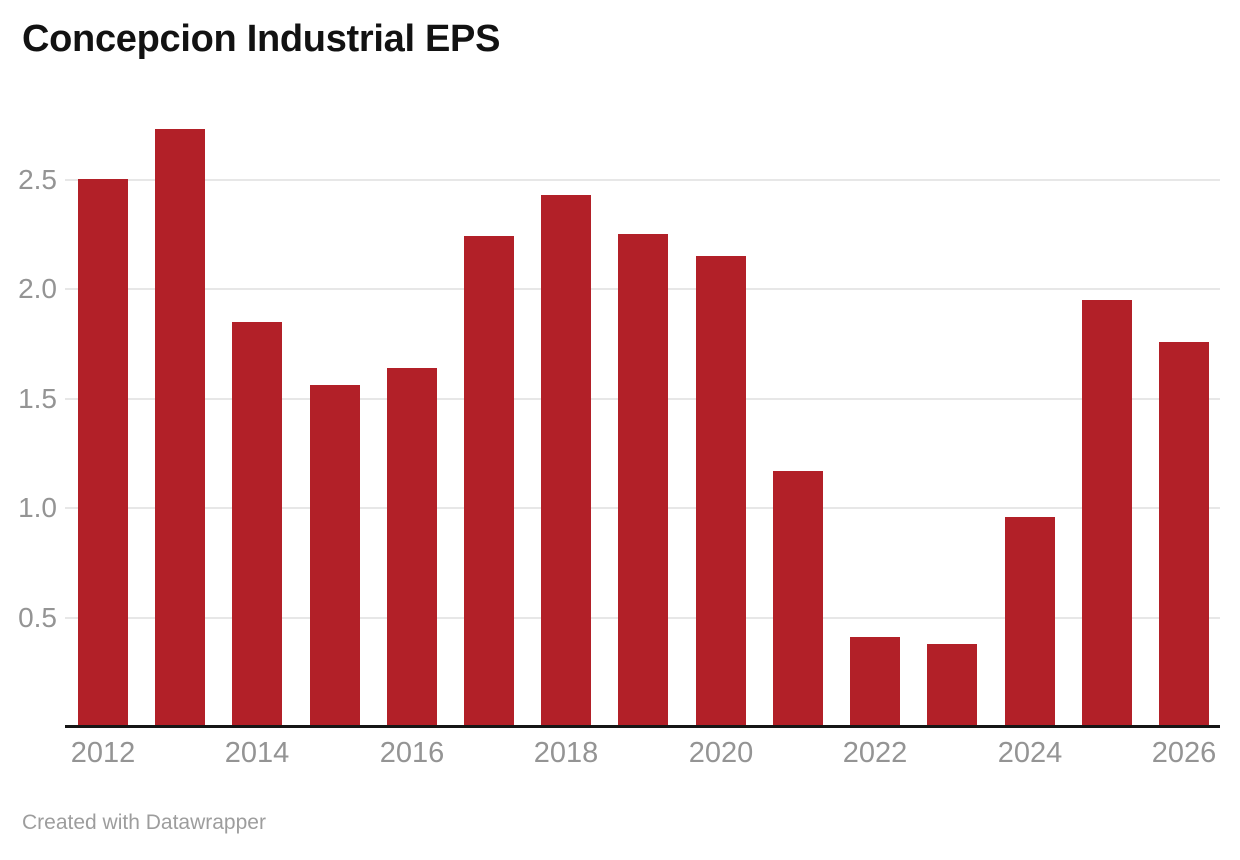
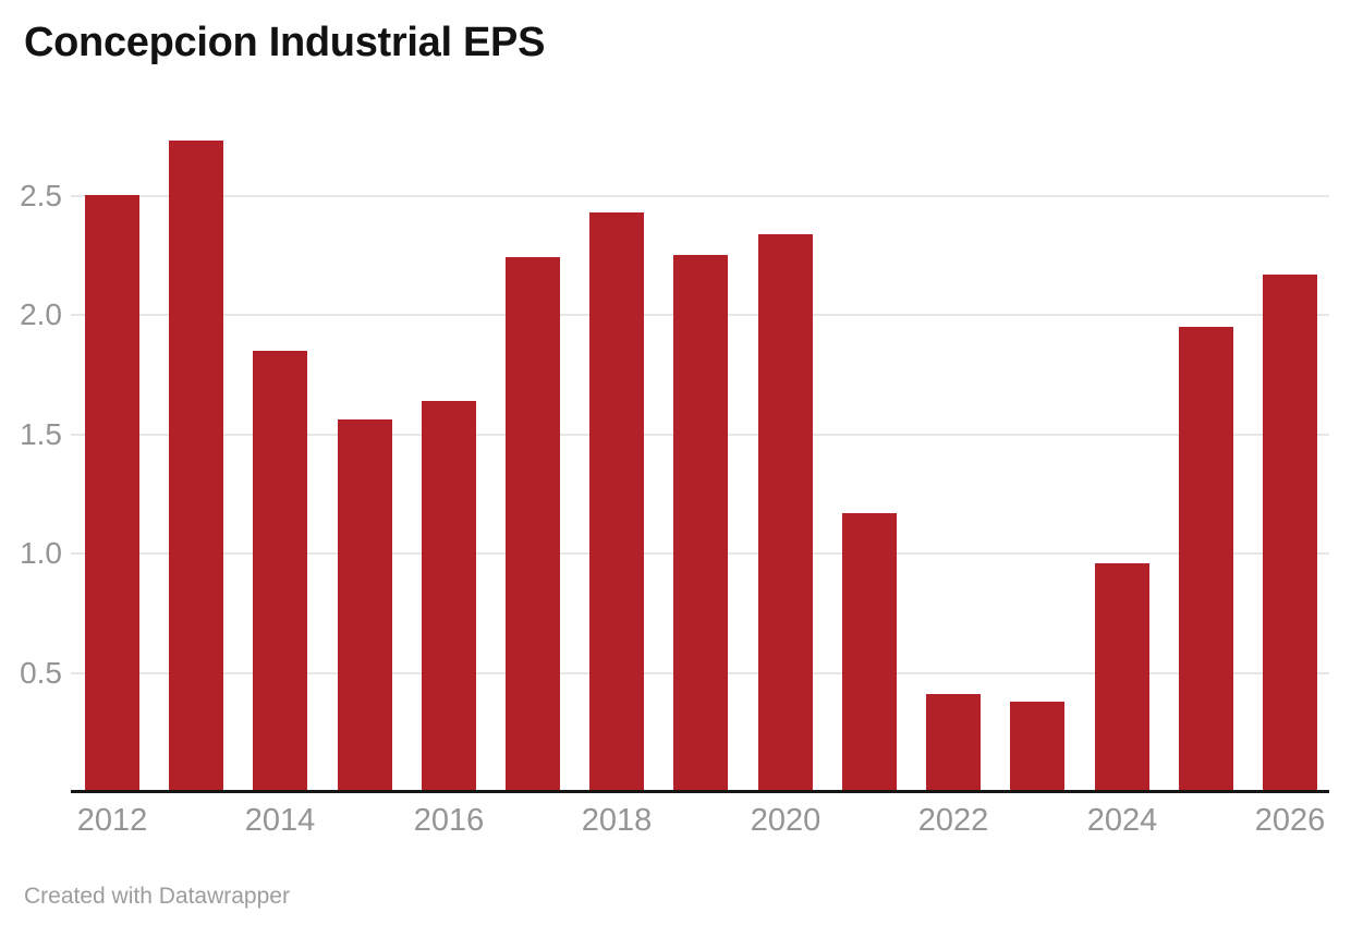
2020: 2.15 -> 2.34
2026: 1.76 -> 2.17
